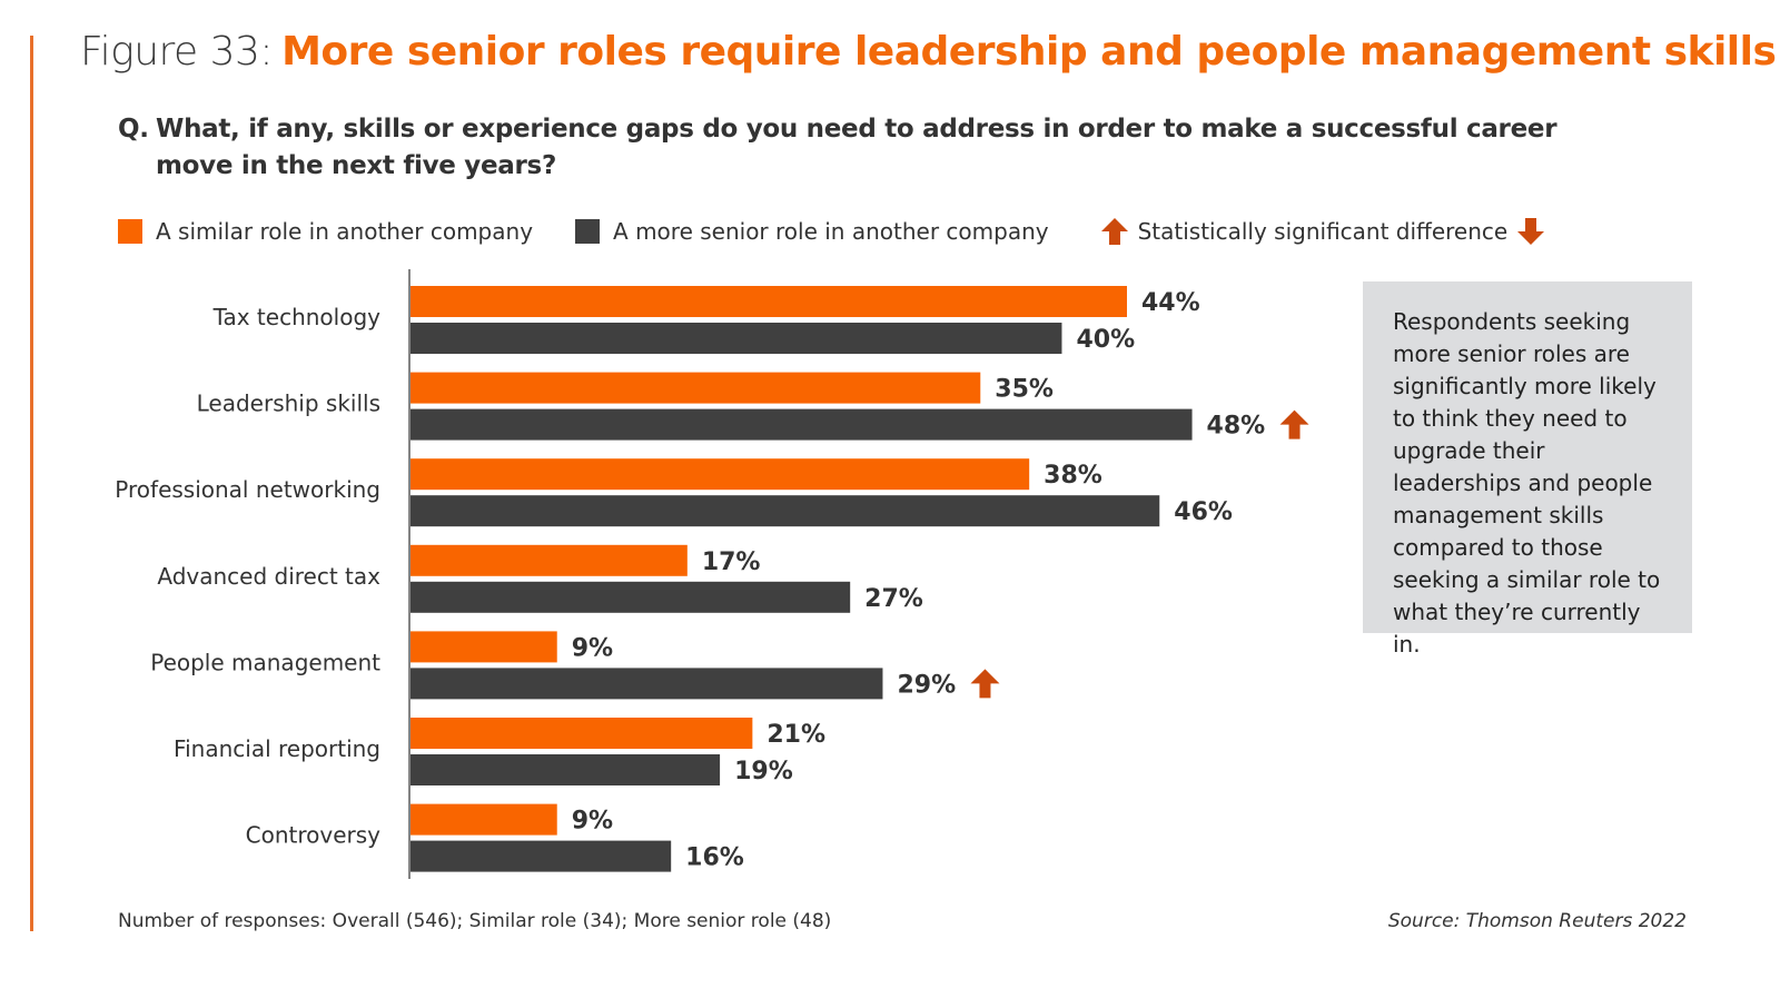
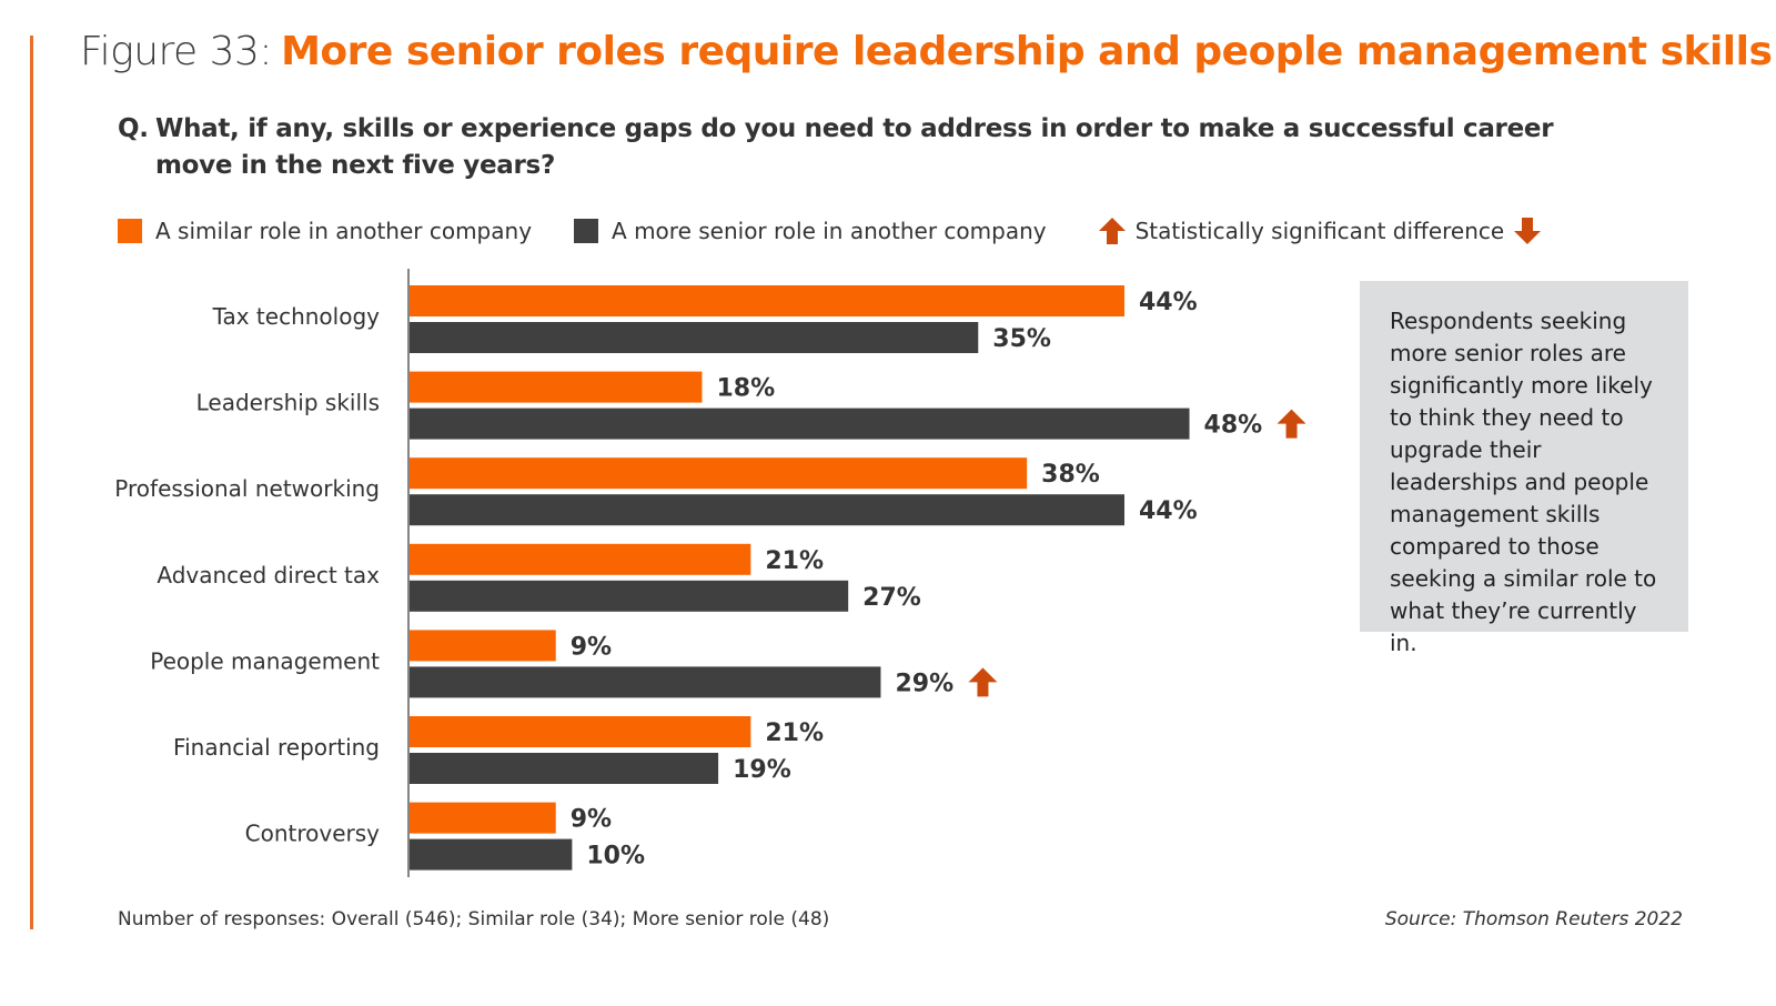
A more senior role in another company/Tax technology: 40% -> 35%
A similar role in another company/Leadership skills: 35% -> 18%
A more senior role in another company/Professional networking: 46% -> 44%
A similar role in another company/Advanced direct tax: 17% -> 21%
A more senior role in another company/Controversy: 16% -> 10%
